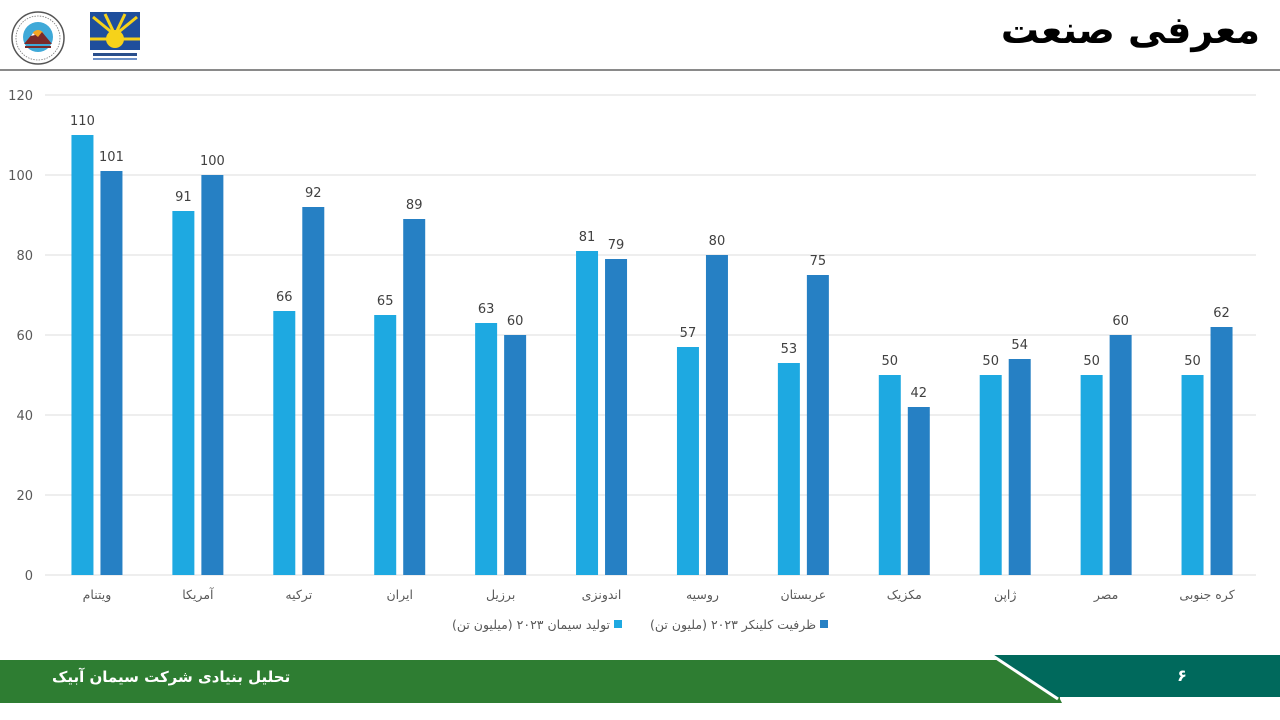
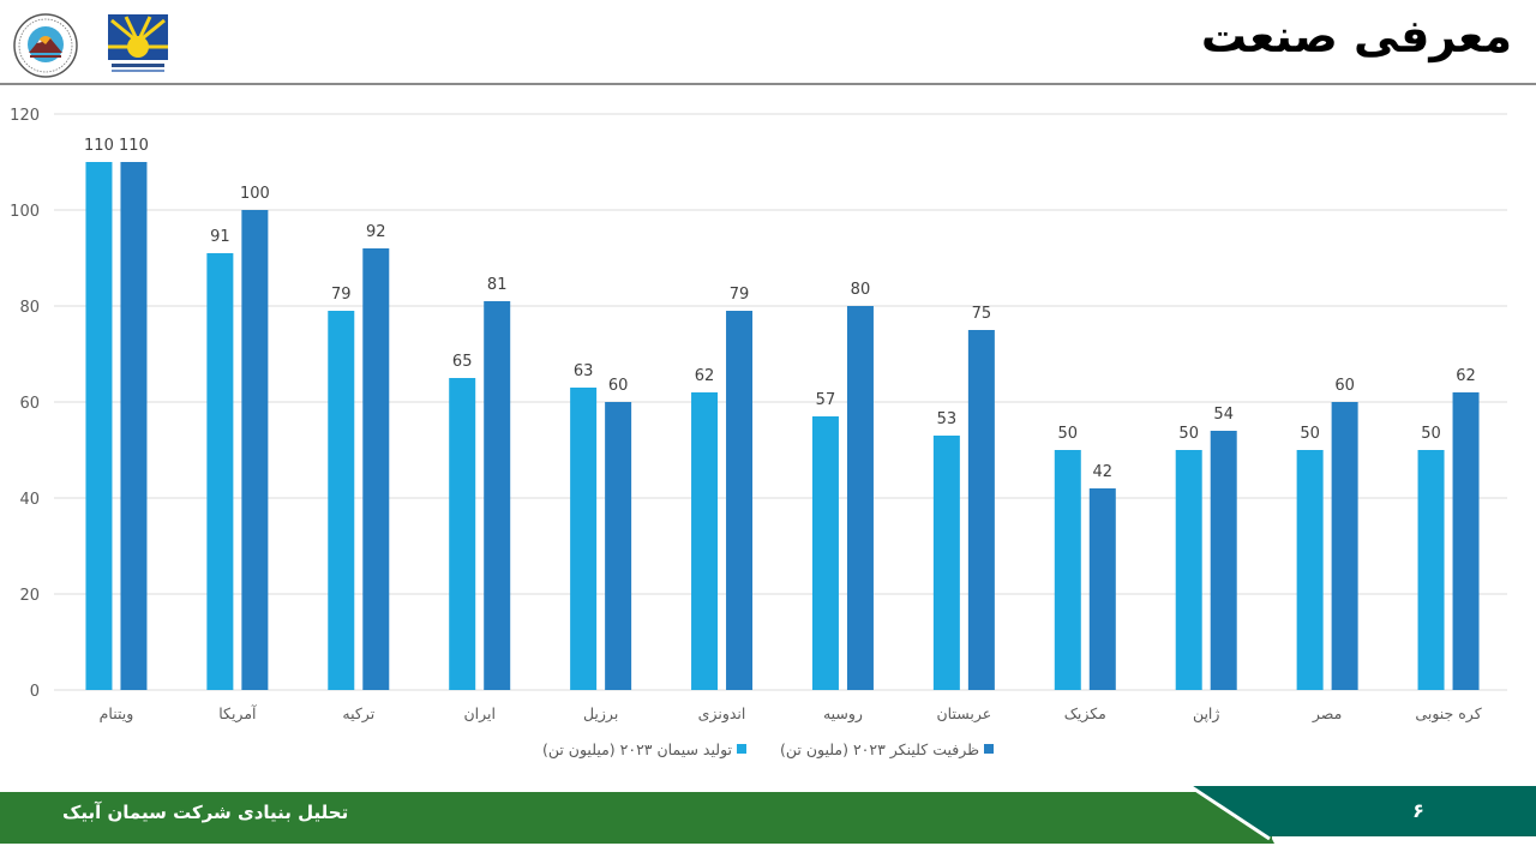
ظرفیت کلینکر ۲۰۲۳ (ملیون تن)/ویتنام: 101 -> 110
تولید سیمان ۲۰۲۳ (میلیون تن)/ترکیه: 66 -> 79
ظرفیت کلینکر ۲۰۲۳ (ملیون تن)/ایران: 89 -> 81
تولید سیمان ۲۰۲۳ (میلیون تن)/اندونزی: 81 -> 62
